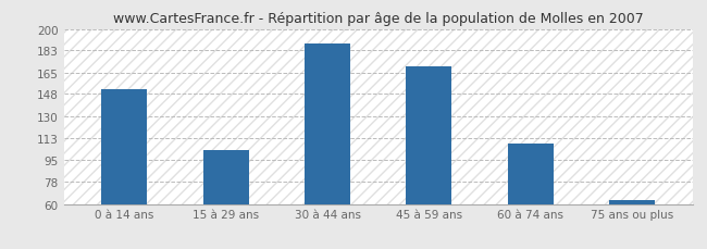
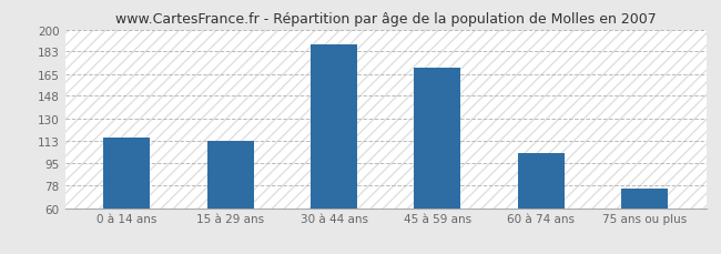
0 à 14 ans: 152 -> 115
15 à 29 ans: 103 -> 113
60 à 74 ans: 108 -> 103
75 ans ou plus: 63 -> 75
